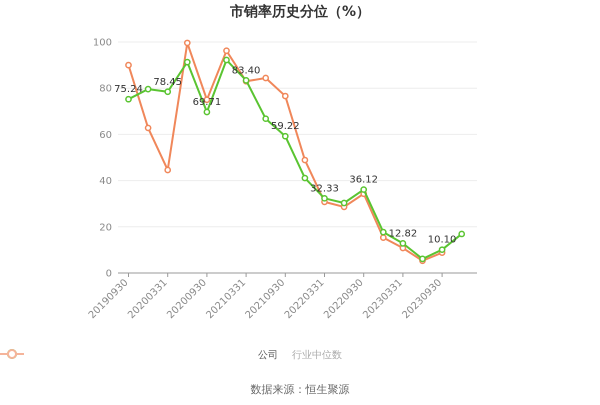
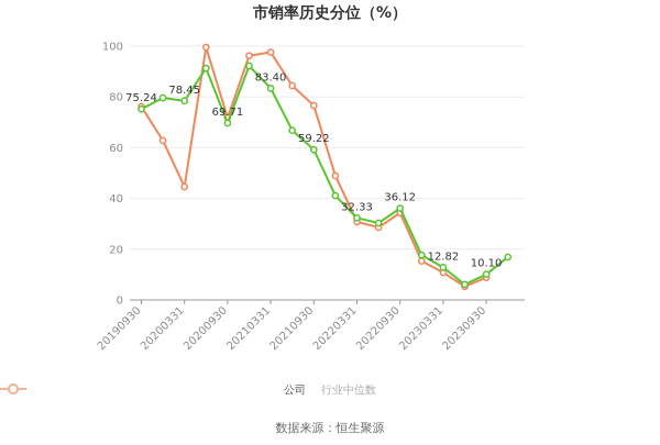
行业中位数/20190930: 90 -> 76
行业中位数/20200930: 75 -> 72
行业中位数/20210331: 83 -> 98
